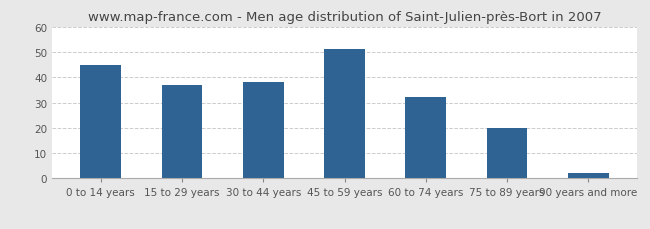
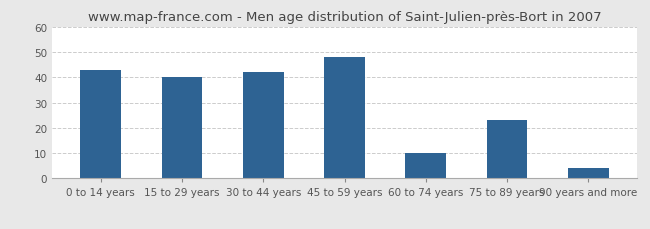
0 to 14 years: 45 -> 43
15 to 29 years: 37 -> 40
30 to 44 years: 38 -> 42
45 to 59 years: 51 -> 48
60 to 74 years: 32 -> 10
75 to 89 years: 20 -> 23
90 years and more: 2 -> 4
